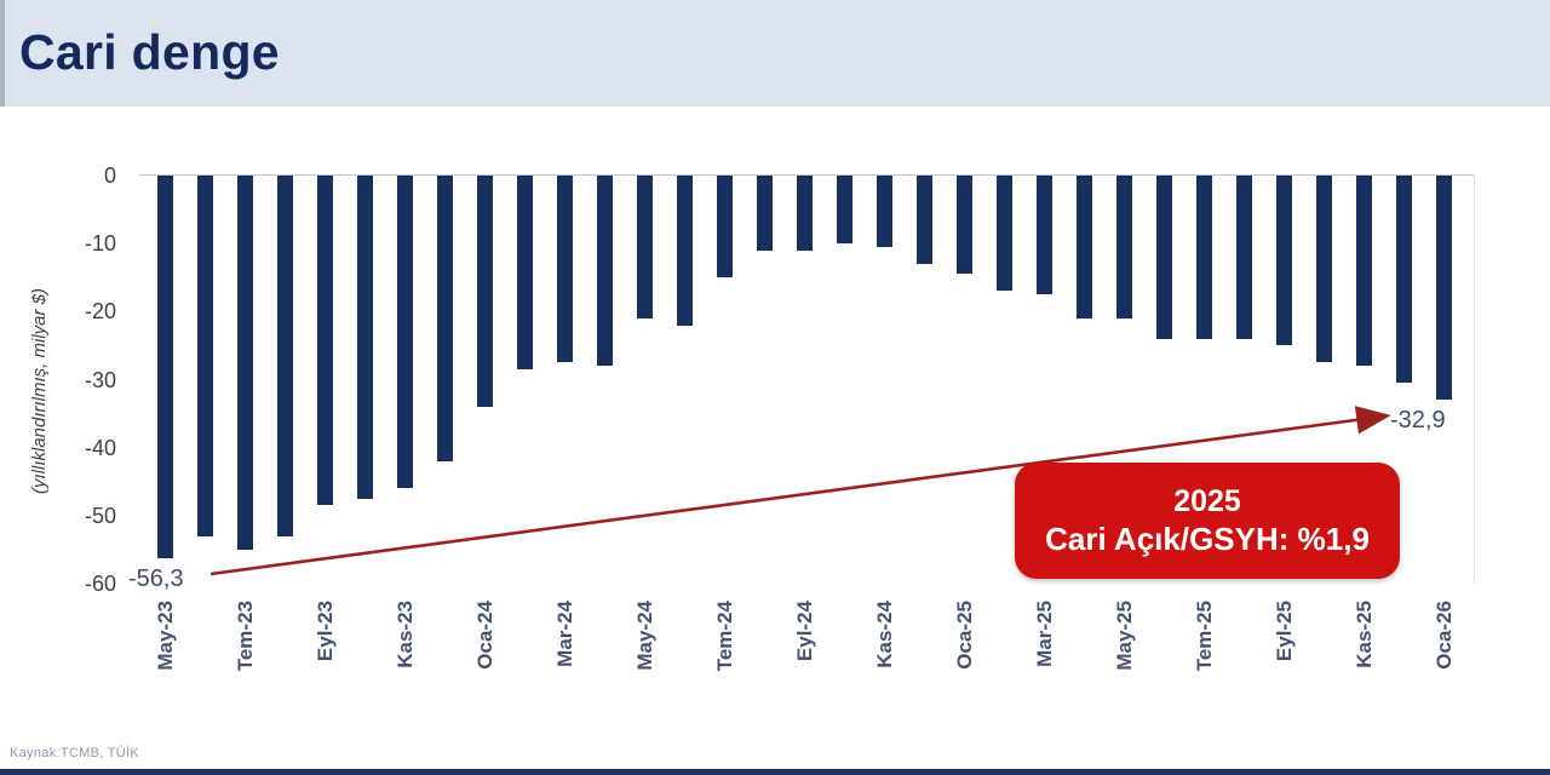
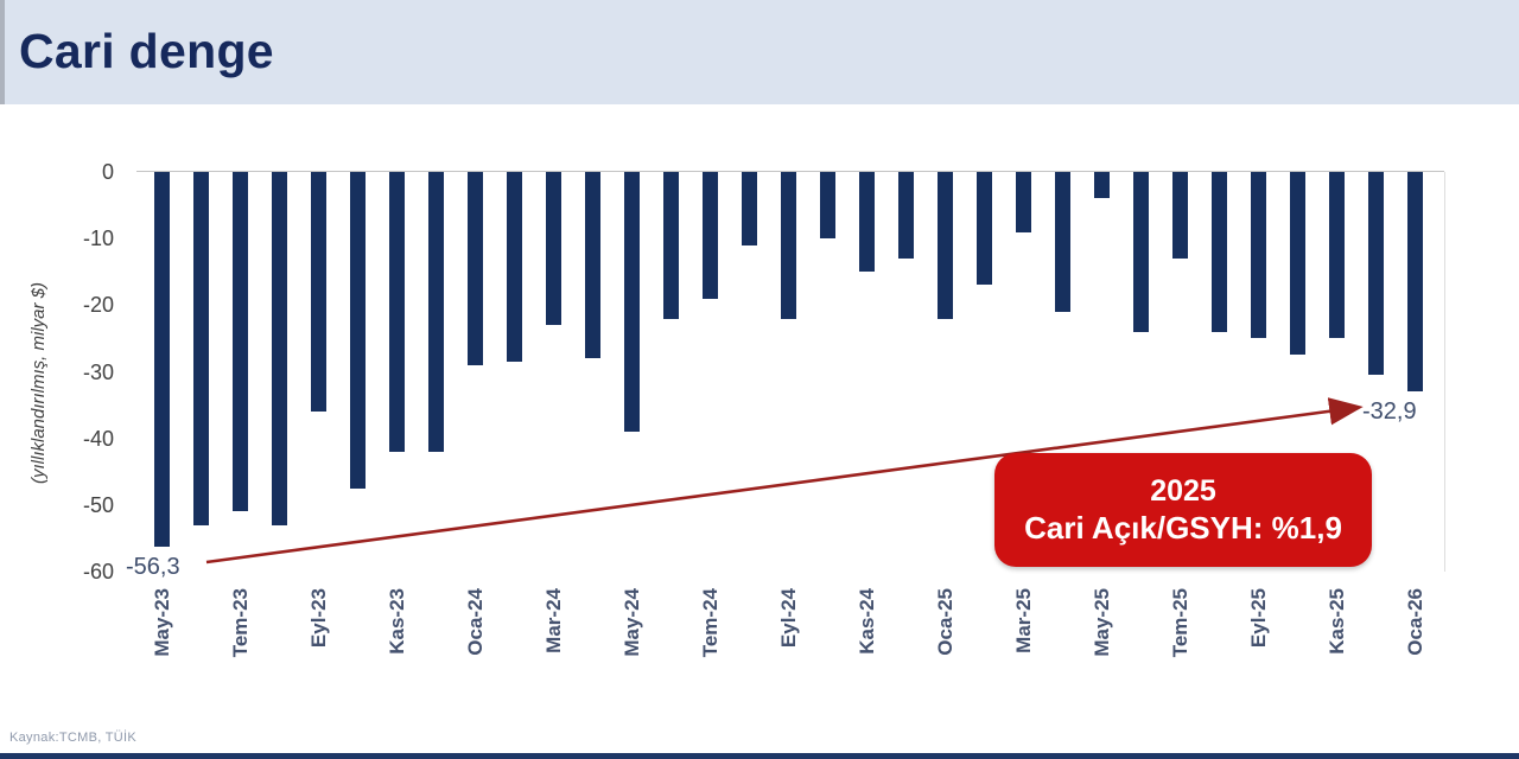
Tem-23: -55 -> -51
Eyl-23: -48 -> -36
Kas-23: -46 -> -42
Oca-24: -34 -> -29
Mar-24: -28 -> -23
May-24: -21 -> -39
Tem-24: -15 -> -19
Eyl-24: -11 -> -22
Kas-24: -10 -> -15
Oca-25: -14 -> -22
Mar-25: -18 -> -9
May-25: -21 -> -4
Tem-25: -24 -> -13
Kas-25: -28 -> -25
